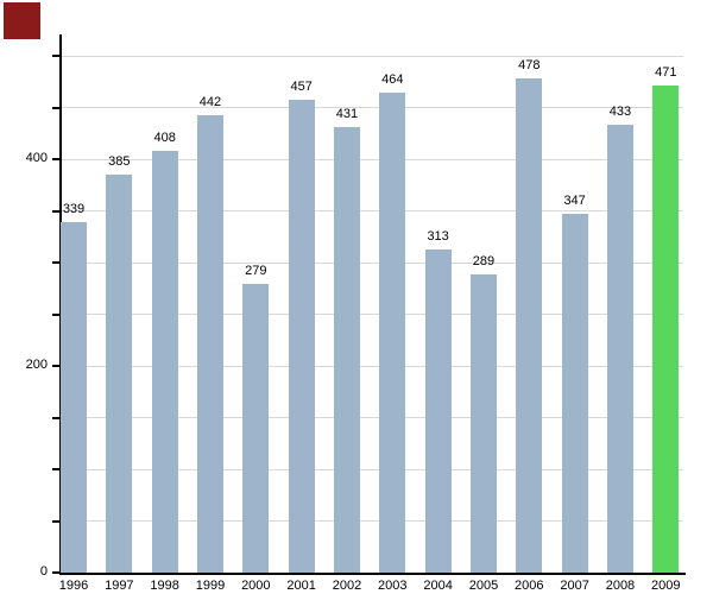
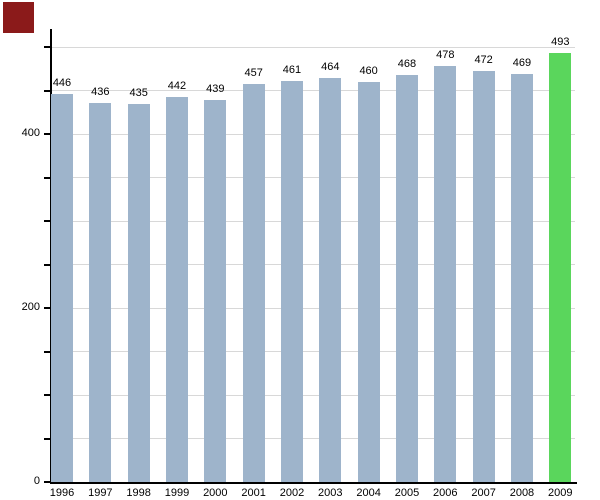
1996: 339 -> 446
1997: 385 -> 436
1998: 408 -> 435
2000: 279 -> 439
2002: 431 -> 461
2004: 313 -> 460
2005: 289 -> 468
2007: 347 -> 472
2008: 433 -> 469
2009: 471 -> 493
